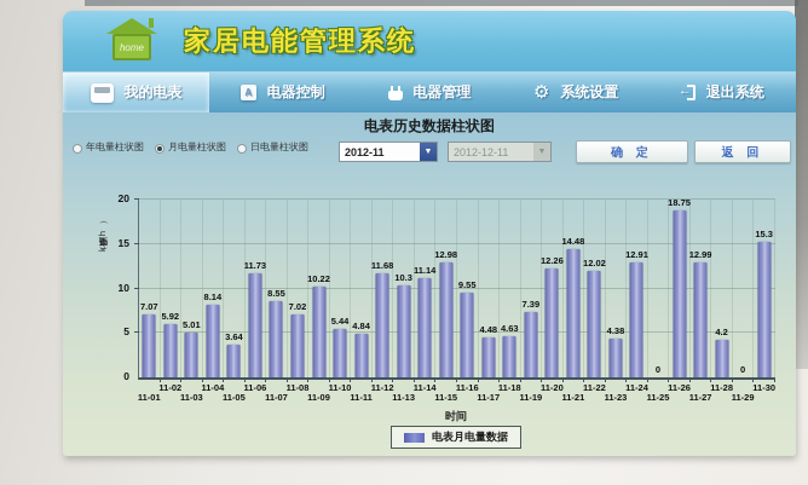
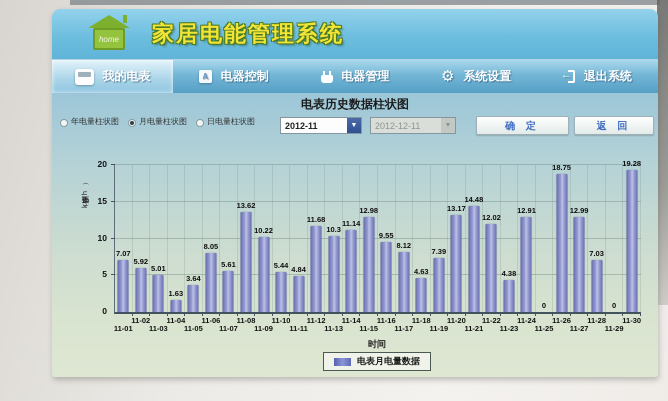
11-04: 8.14 -> 1.63
11-06: 11.73 -> 8.05
11-07: 8.55 -> 5.61
11-08: 7.02 -> 13.62
11-17: 4.48 -> 8.12
11-20: 12.26 -> 13.17
11-28: 4.2 -> 7.03
11-30: 15.3 -> 19.28
